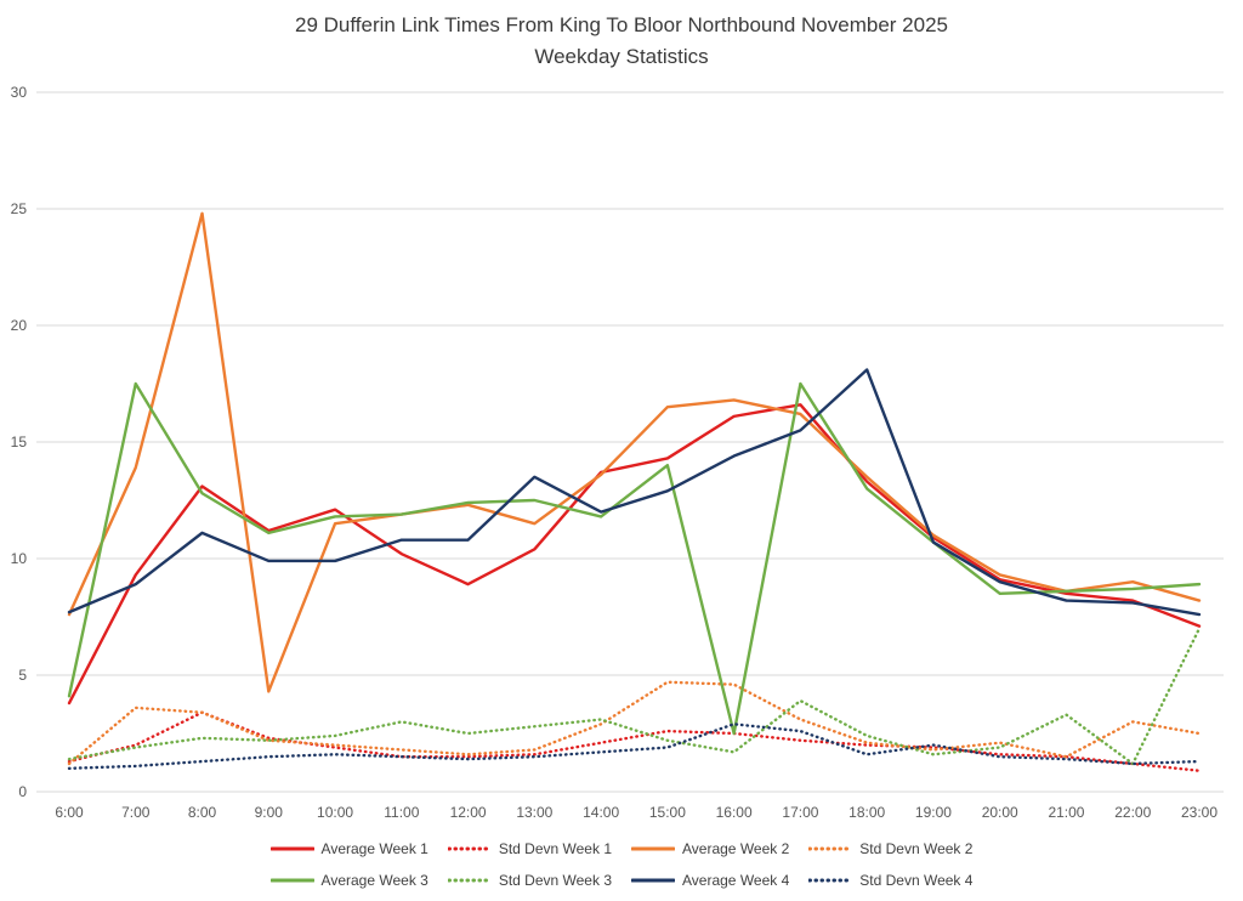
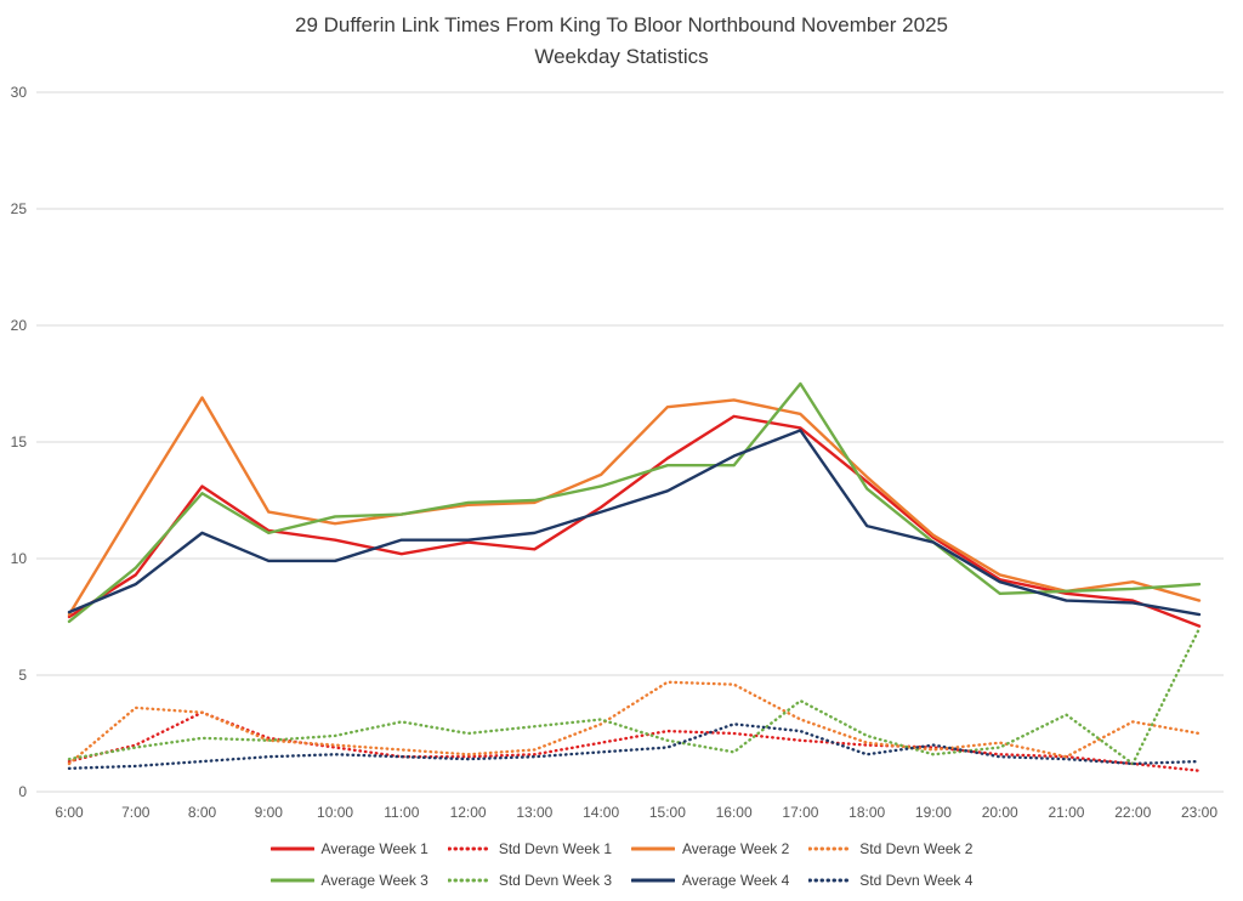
Average Week 1/6:00: 3.8 -> 7.5
Average Week 3/6:00: 4.1 -> 7.3
Average Week 2/7:00: 13.9 -> 12.3
Average Week 3/7:00: 17.5 -> 9.6
Average Week 2/8:00: 24.8 -> 16.9
Average Week 2/9:00: 4.3 -> 12.0
Average Week 1/10:00: 12.1 -> 10.8
Average Week 1/12:00: 8.9 -> 10.7
Average Week 2/13:00: 11.5 -> 12.4
Average Week 4/13:00: 13.5 -> 11.1
Average Week 1/14:00: 13.7 -> 12.2
Average Week 3/14:00: 11.8 -> 13.1
Average Week 3/16:00: 2.5 -> 14.0
Average Week 1/17:00: 16.6 -> 15.6
Average Week 4/18:00: 18.1 -> 11.4
